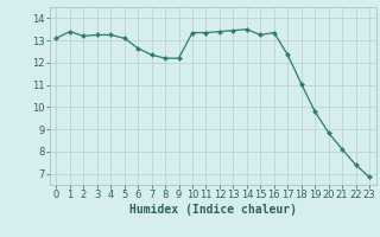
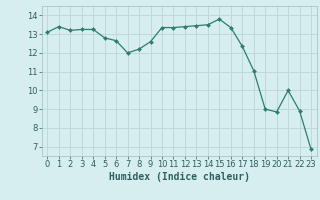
5: 13.1 -> 12.8
7: 12.3 -> 12.0
9: 12.2 -> 12.6
15: 13.2 -> 13.8
19: 9.8 -> 9.0
21: 8.1 -> 10.0
22: 7.4 -> 8.9
